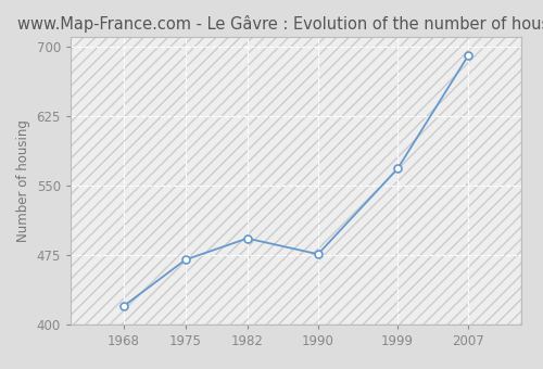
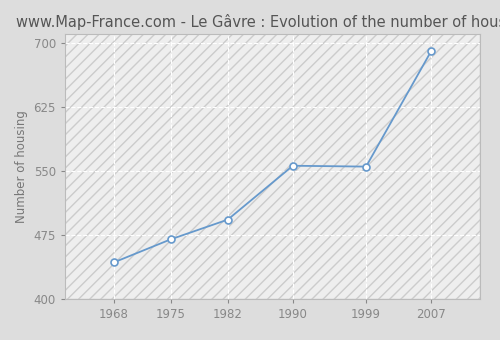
1968: 420 -> 443
1990: 476 -> 556
1999: 568 -> 555
